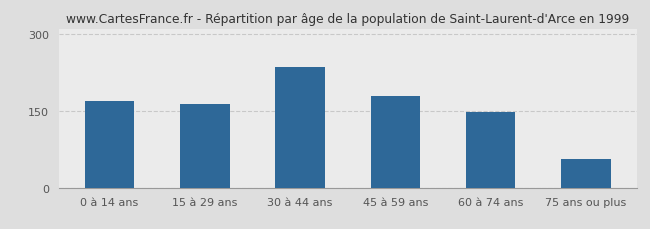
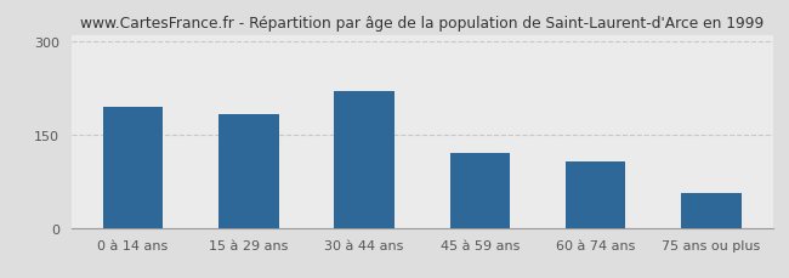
0 à 14 ans: 170 -> 194
15 à 29 ans: 163 -> 182
30 à 44 ans: 235 -> 220
45 à 59 ans: 178 -> 120
60 à 74 ans: 148 -> 106
